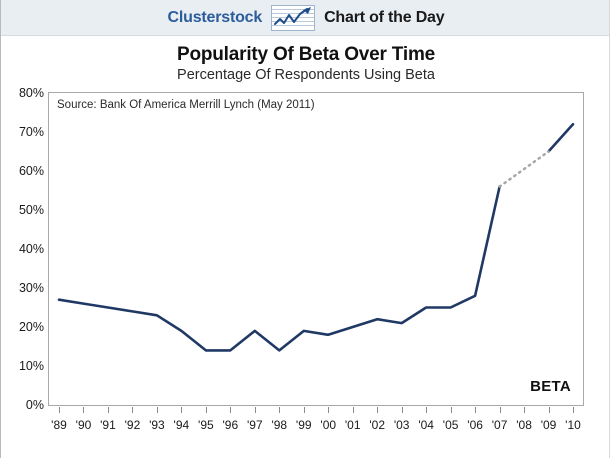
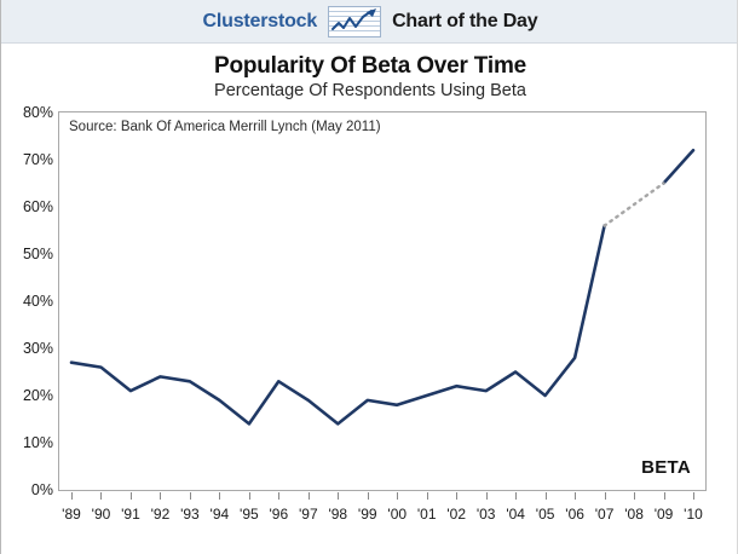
'91: 25% -> 21%
'96: 14% -> 23%
'05: 25% -> 20%
